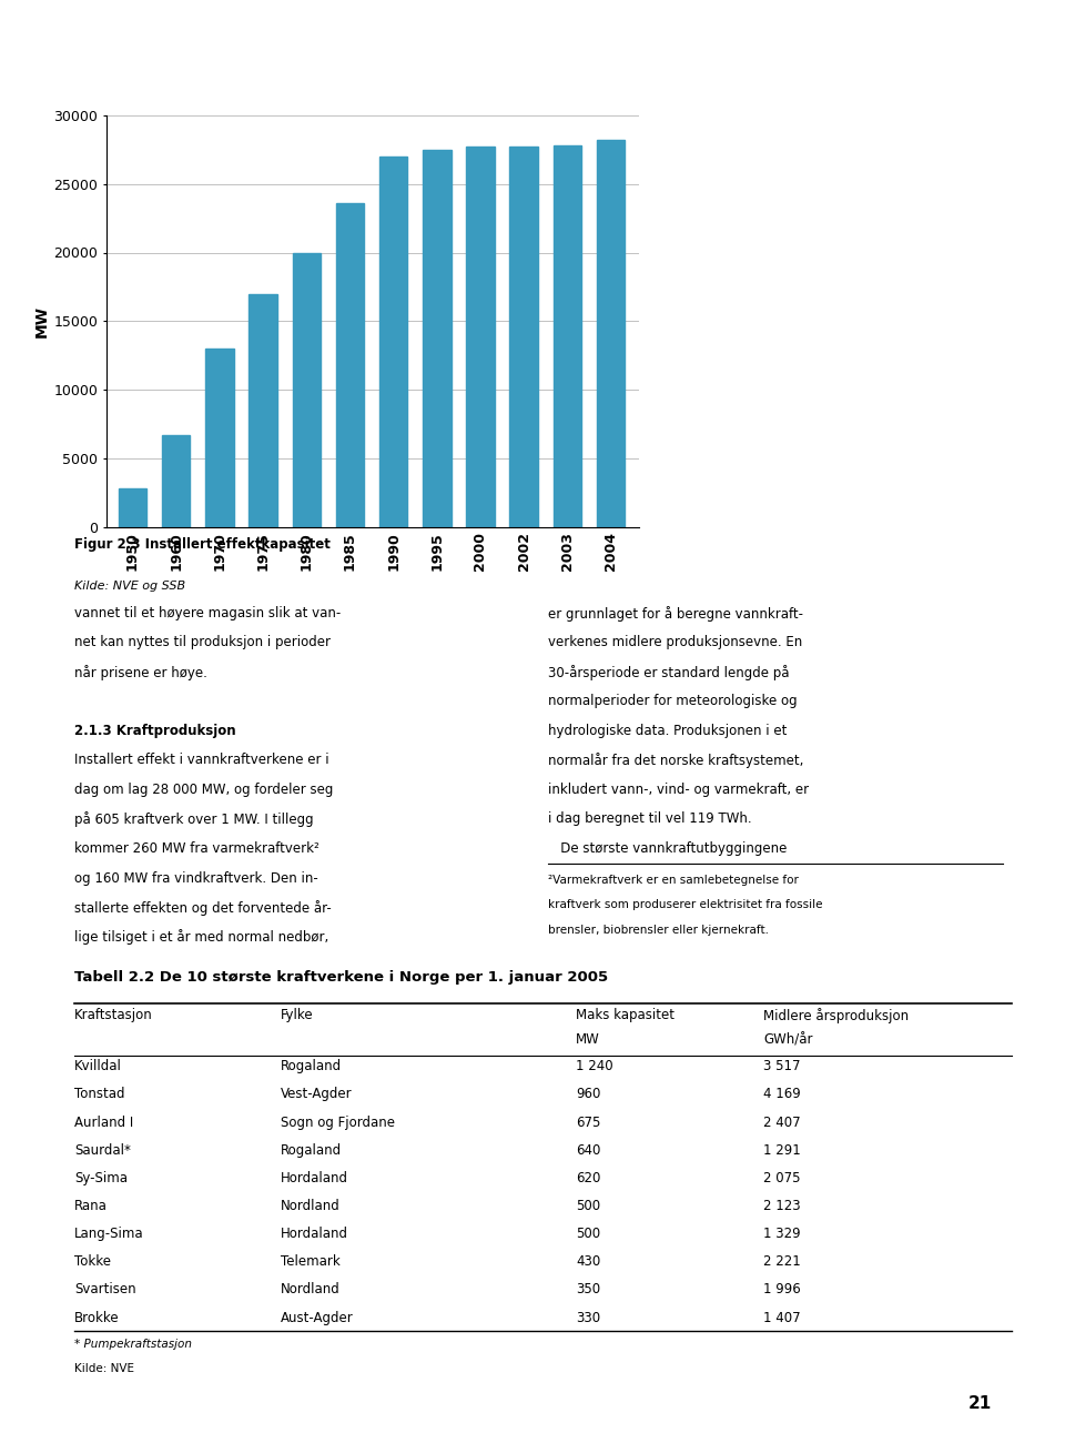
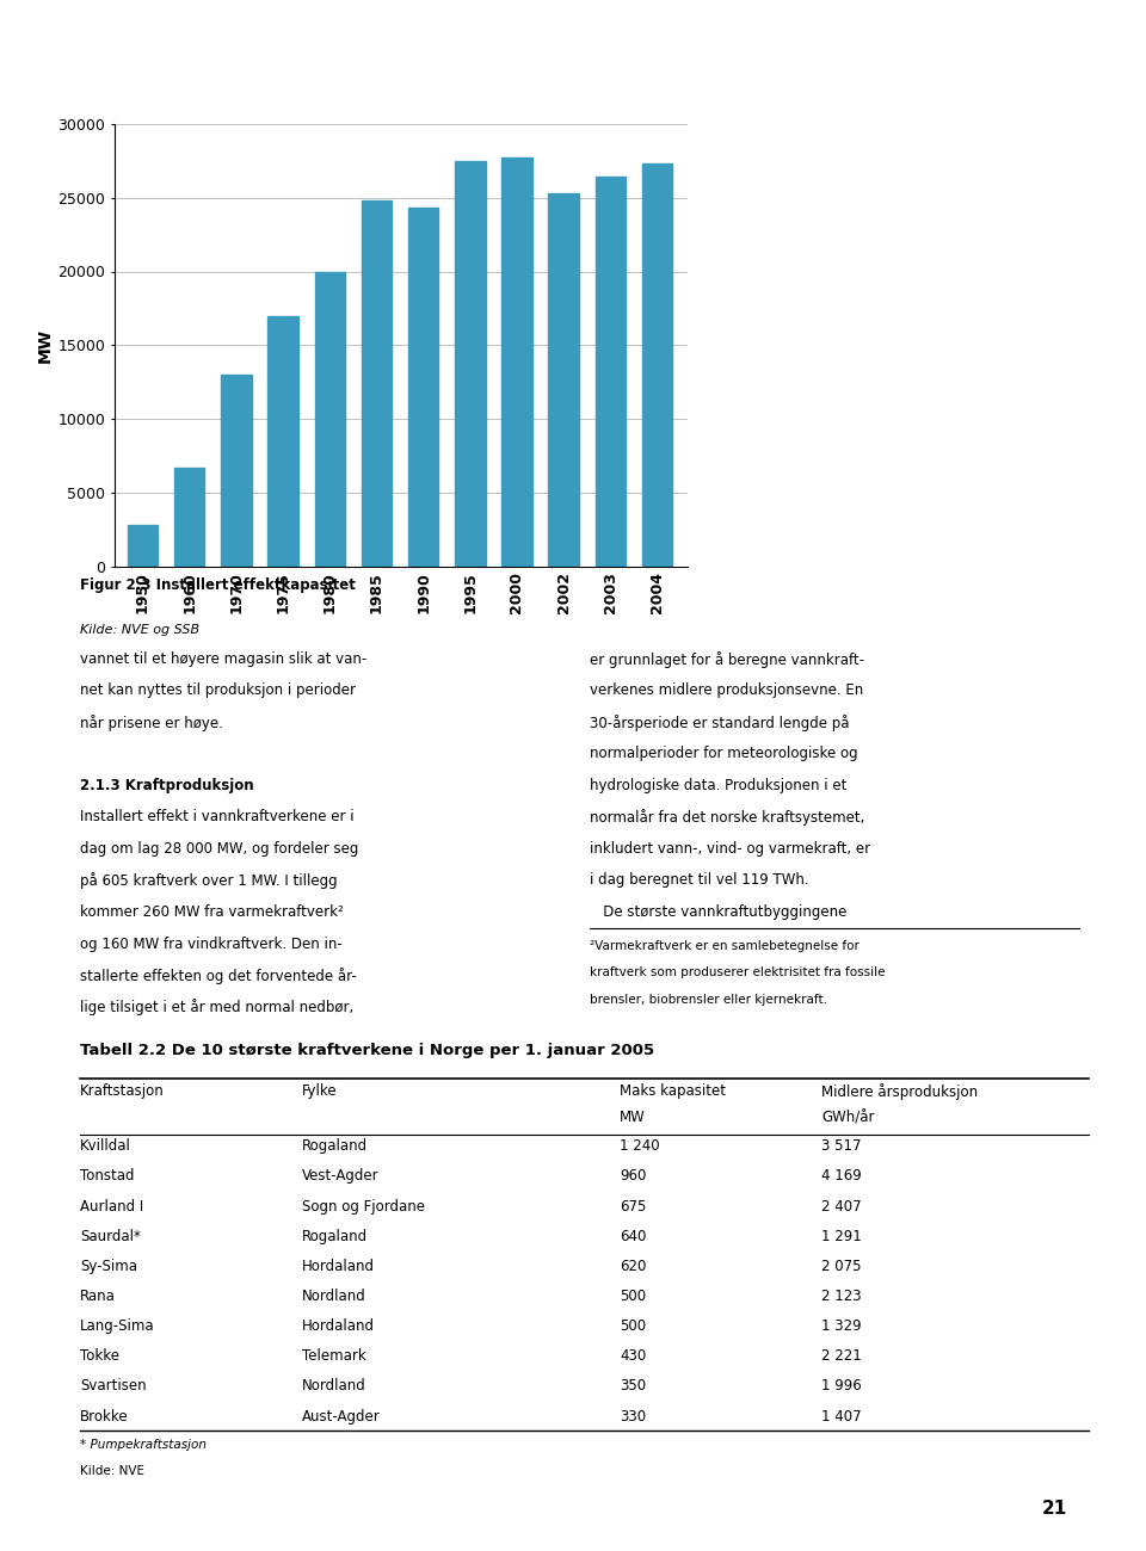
1985: 23600 -> 24800
1990: 27000 -> 24300
2002: 27800 -> 25300
2003: 27800 -> 26400
2004: 28200 -> 27300
